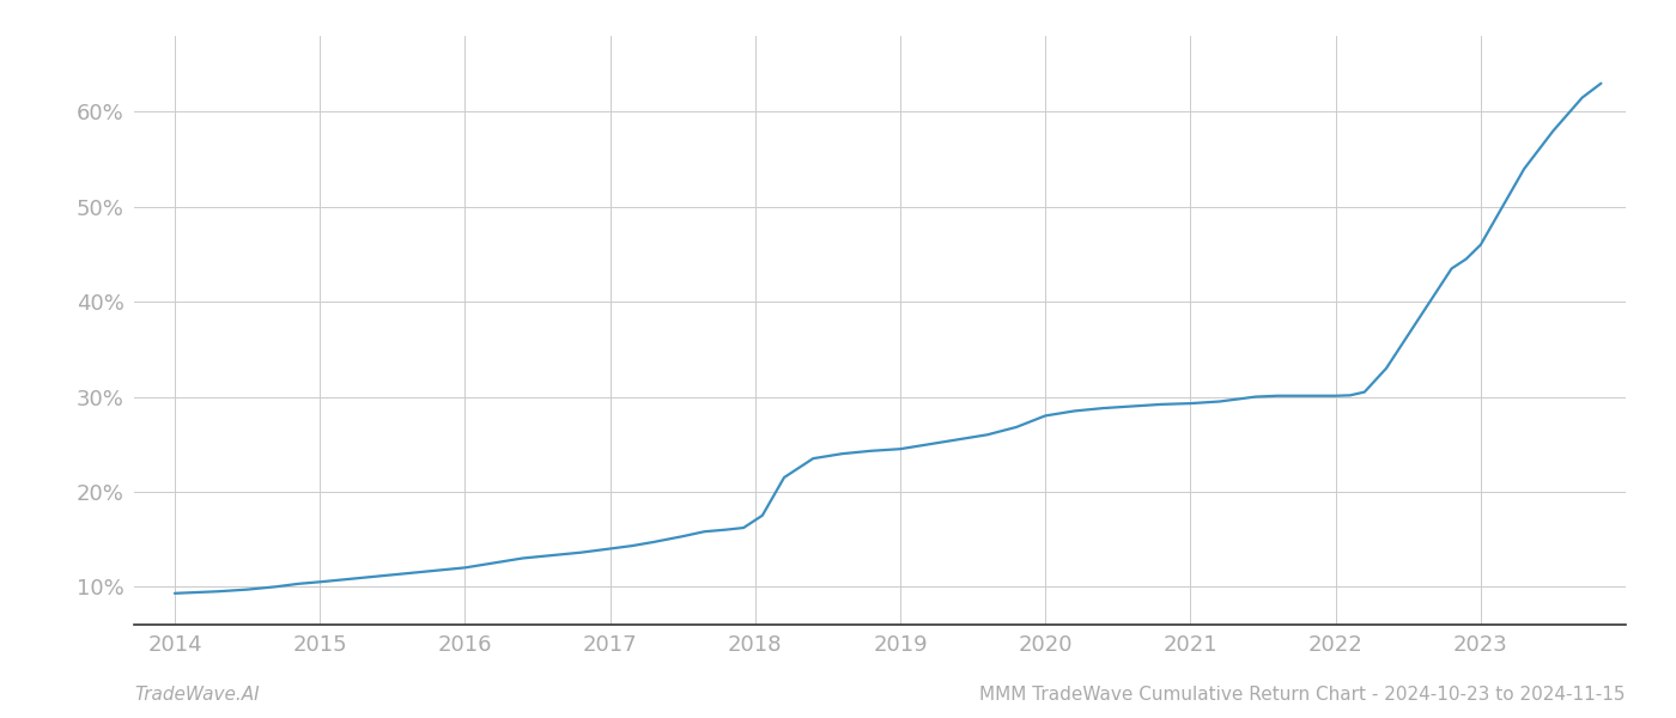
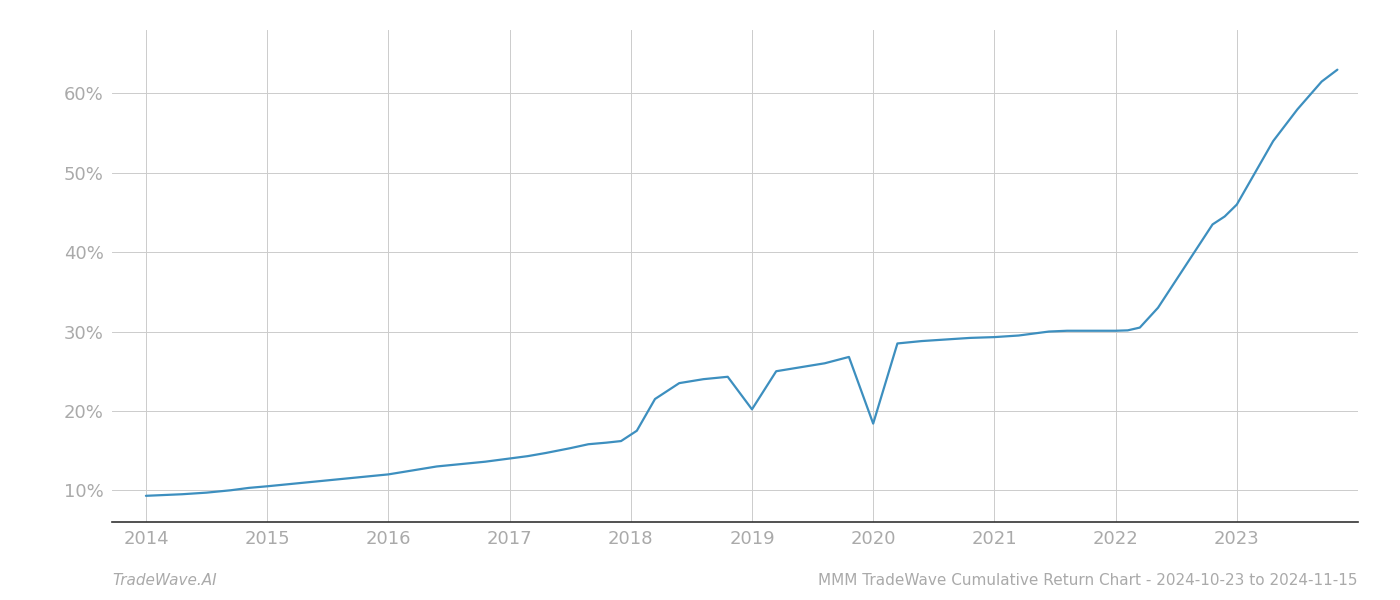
2019: 24.5% -> 20.2%
2020: 28.0% -> 18.4%
